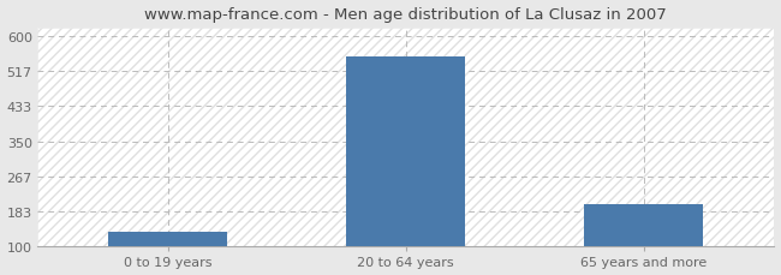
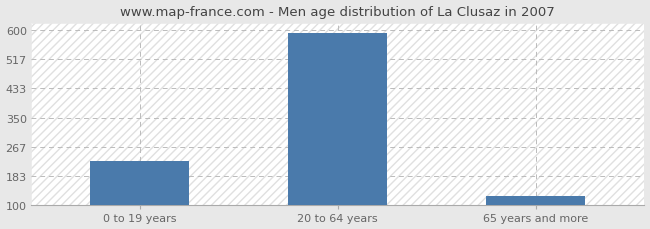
0 to 19 years: 135 -> 226
20 to 64 years: 550 -> 592
65 years and more: 200 -> 126
